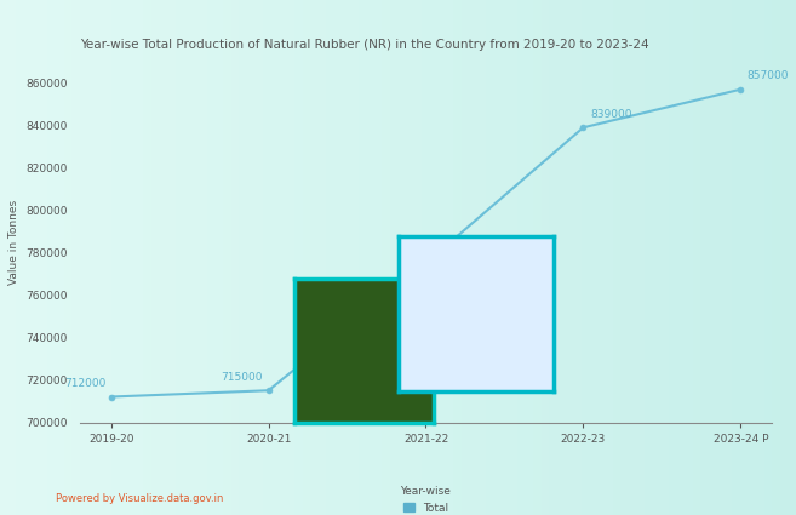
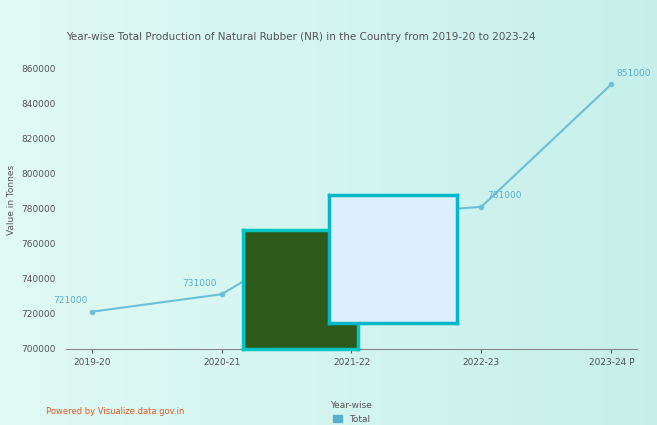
2019-20: 712000 -> 721000
2020-21: 715000 -> 731000
2022-23: 839000 -> 781000
2023-24 P: 857000 -> 851000
